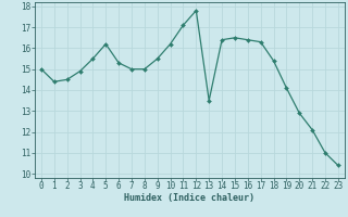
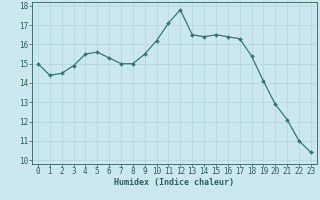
5: 16.2 -> 15.6
13: 13.5 -> 16.5
